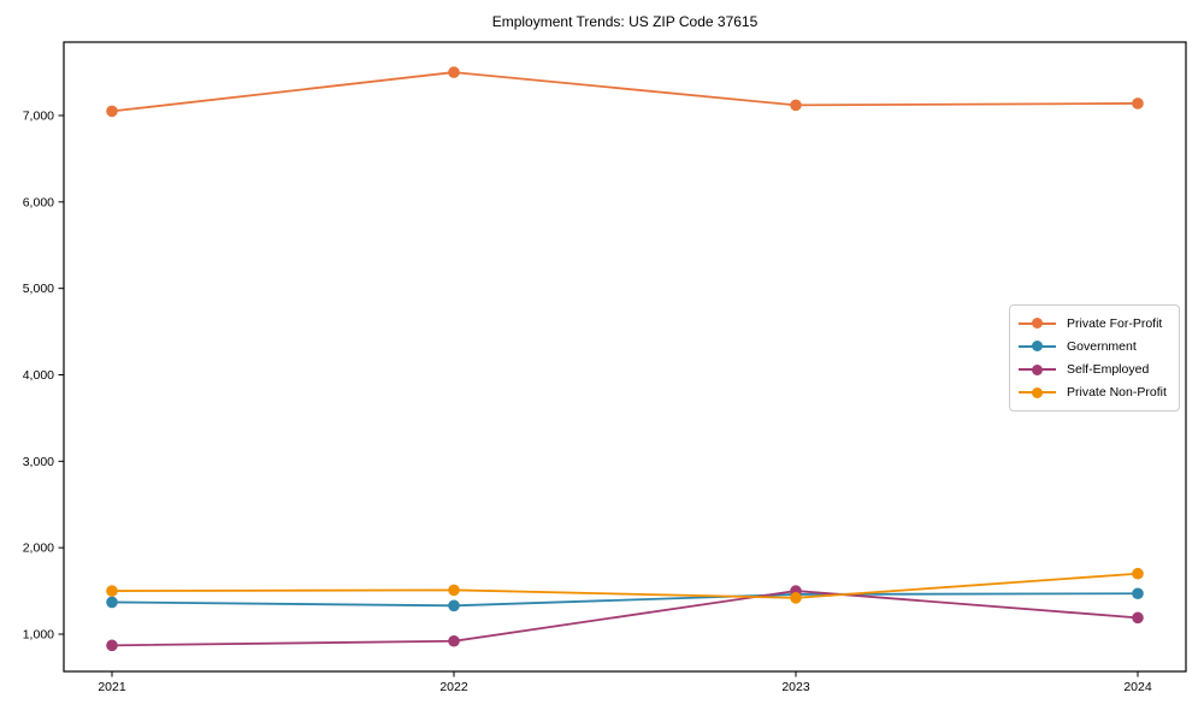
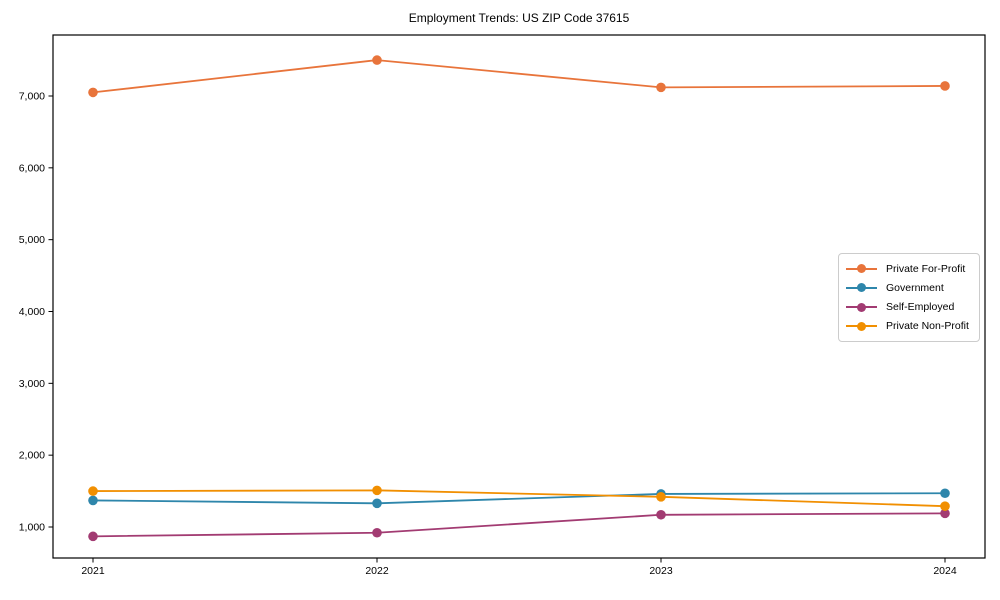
Self-Employed/2023: 1500 -> 1200
Private Non-Profit/2024: 1700 -> 1300
